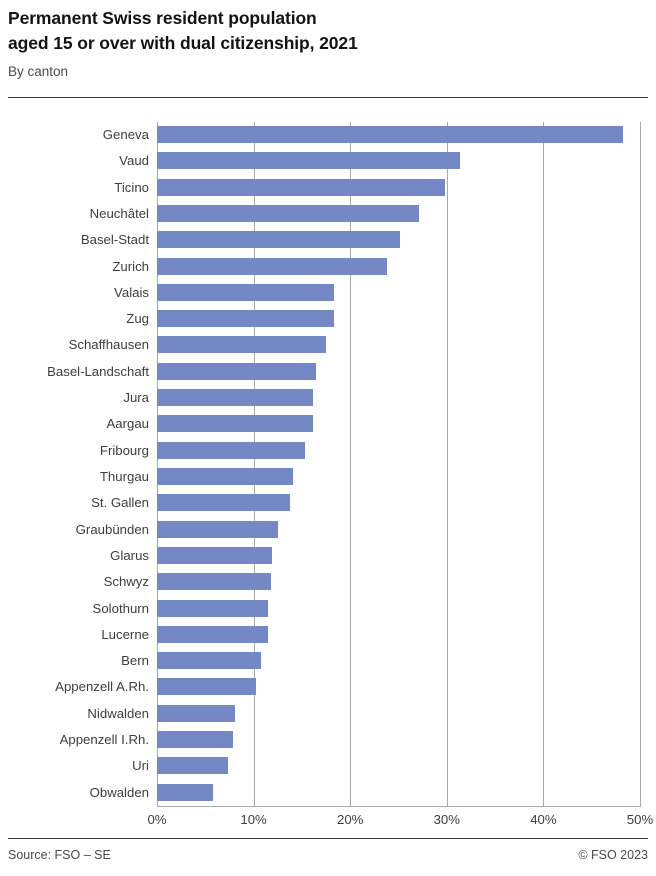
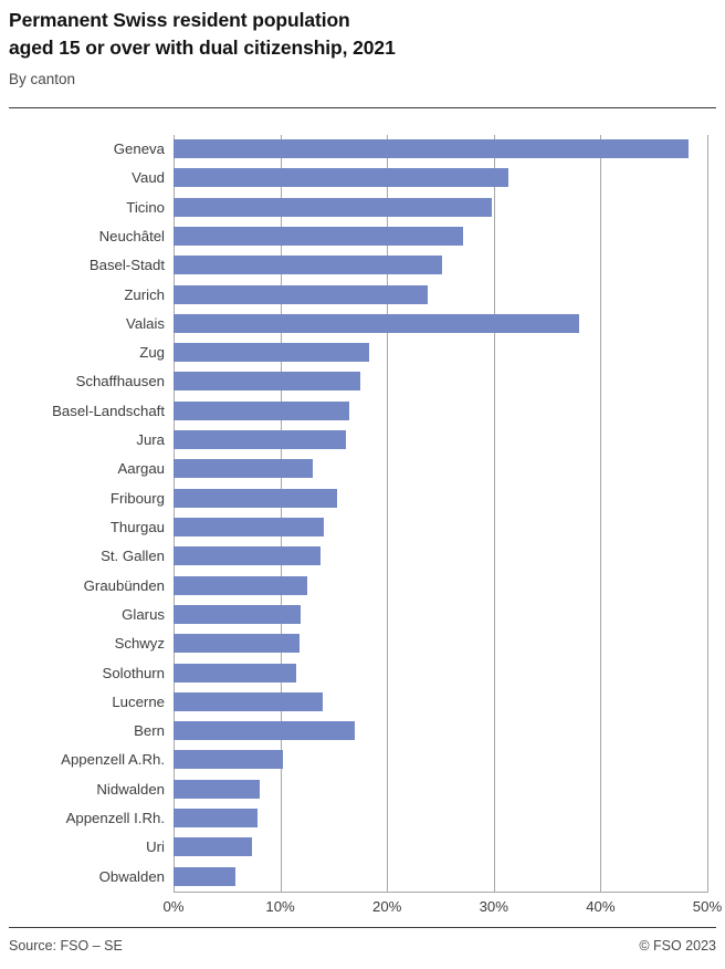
Valais: 18% -> 38%
Aargau: 16% -> 13%
Lucerne: 12% -> 14%
Bern: 11% -> 17%
